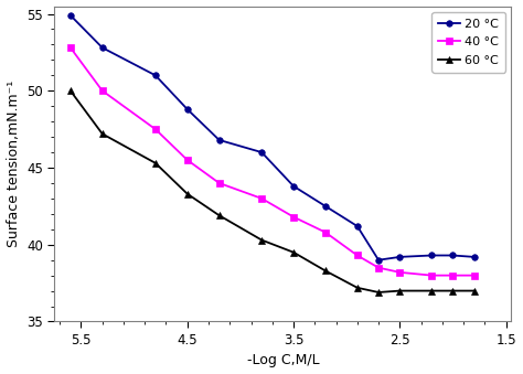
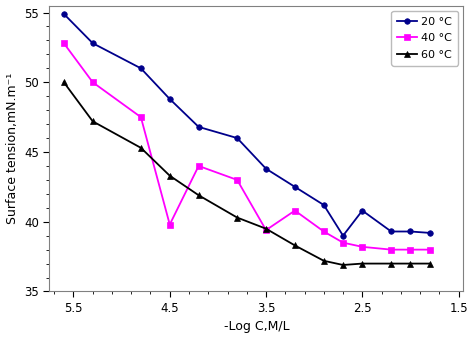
40 °C/4.5: 45.5 -> 39.8
40 °C/3.5: 41.8 -> 39.4
20 °C/2.5: 39.2 -> 40.8
